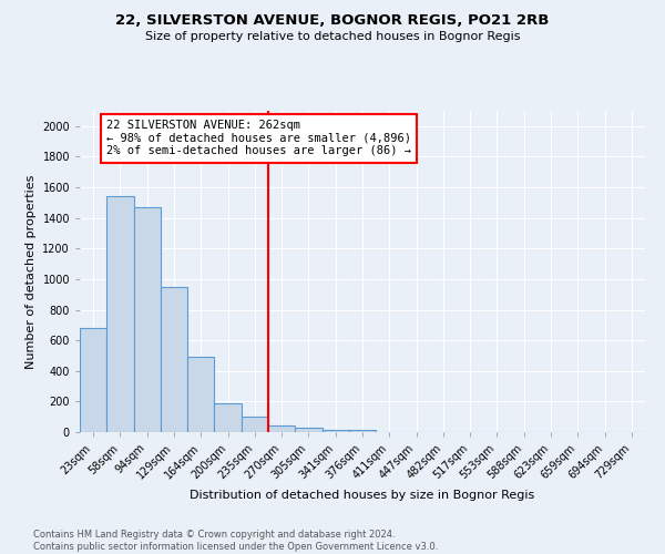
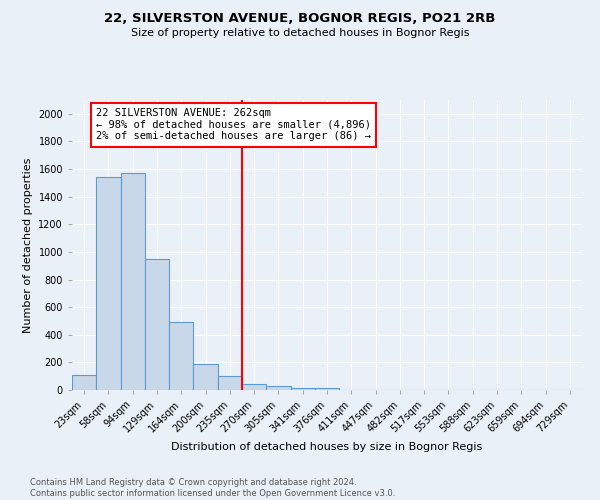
23sqm: 680 -> 110
94sqm: 1470 -> 1570
